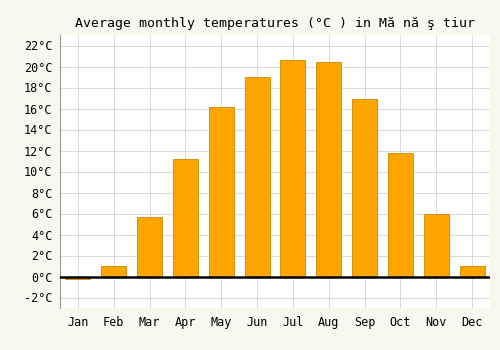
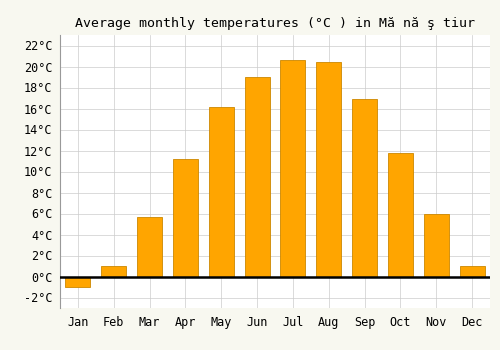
Jan: -0.2°C -> -1.0°C
